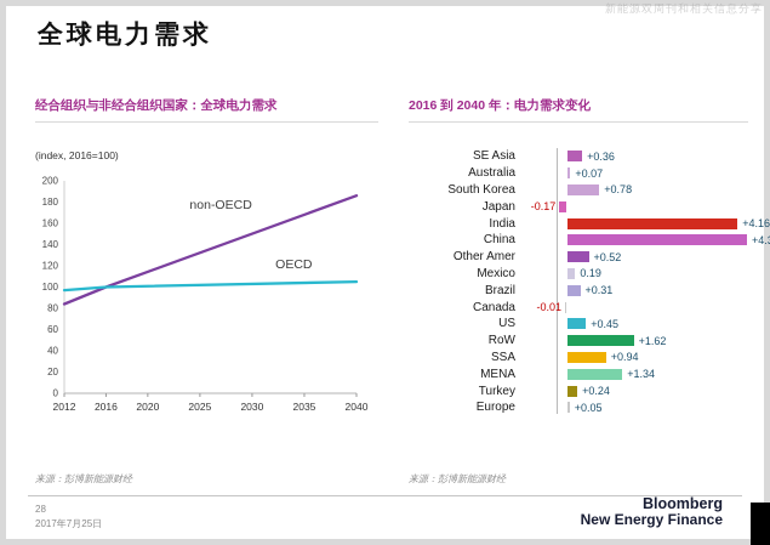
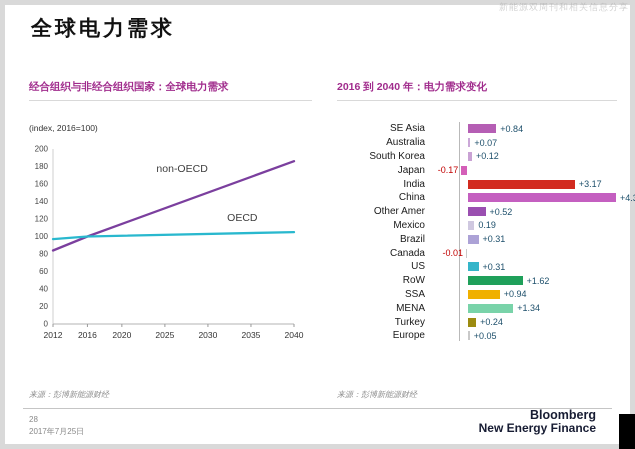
2016 到 2040 年：电力需求变化/SE Asia: +0.36 -> +0.84
2016 到 2040 年：电力需求变化/South Korea: +0.78 -> +0.12
2016 到 2040 年：电力需求变化/India: +4.16 -> +3.17
2016 到 2040 年：电力需求变化/US: +0.45 -> +0.31
